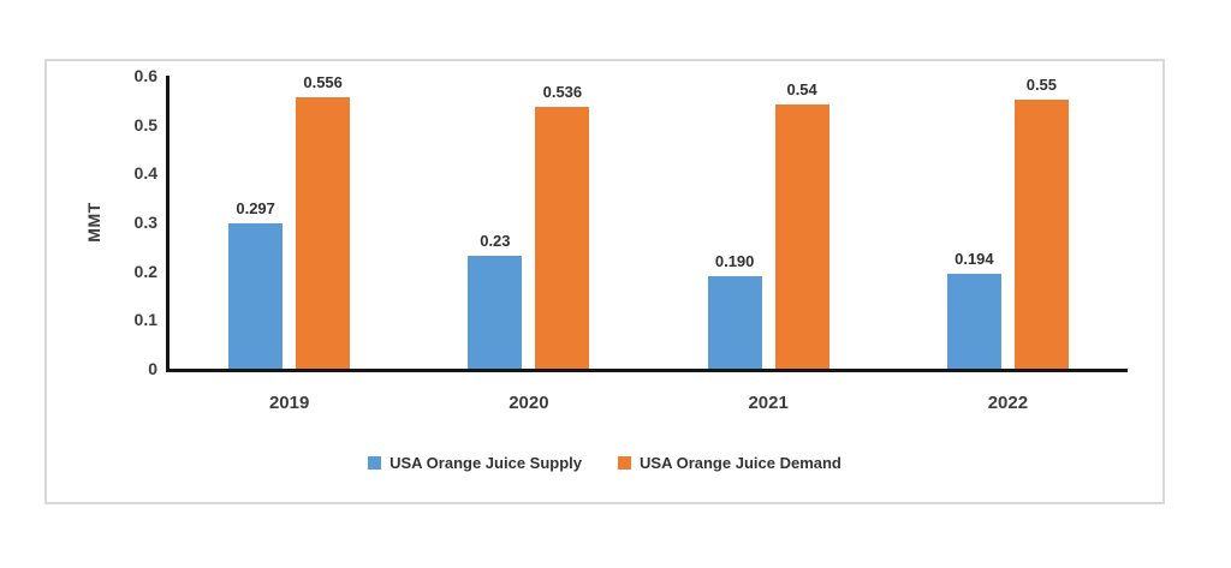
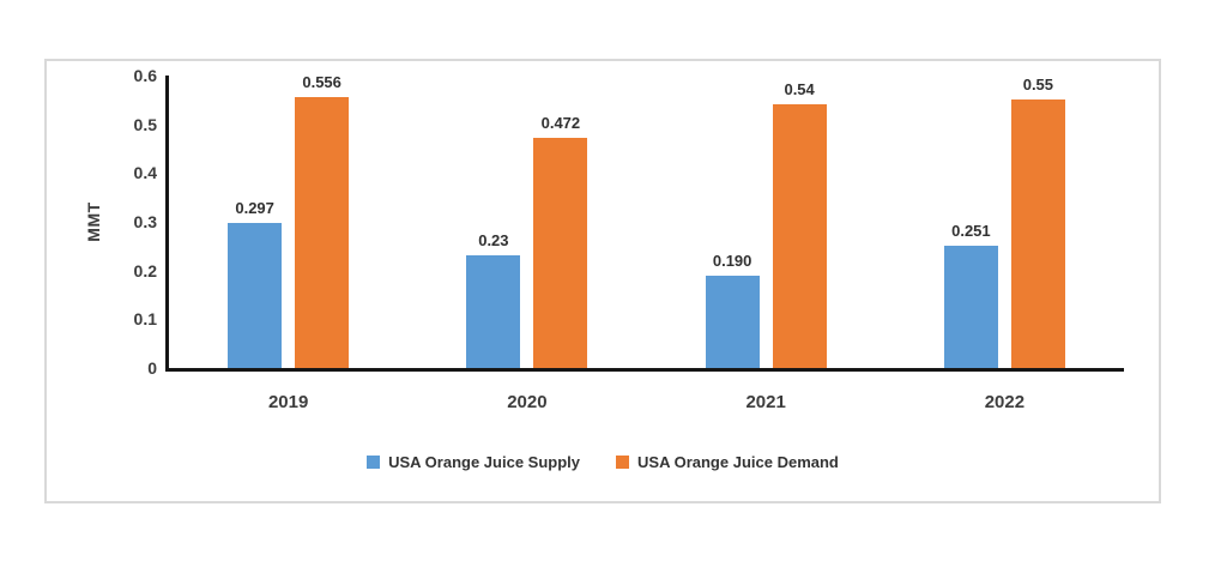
USA Orange Juice Demand/2020: 0.536 -> 0.472
USA Orange Juice Supply/2022: 0.194 -> 0.251
